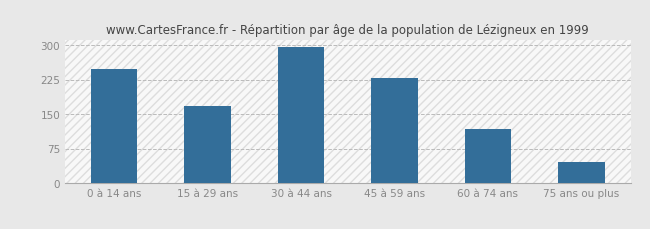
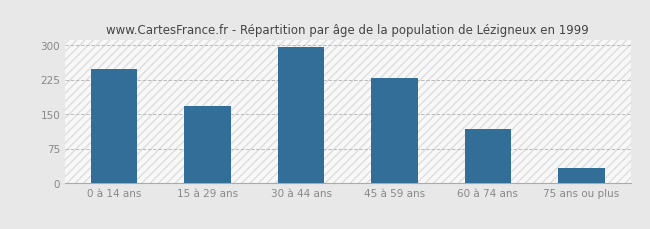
75 ans ou plus: 45 -> 33
